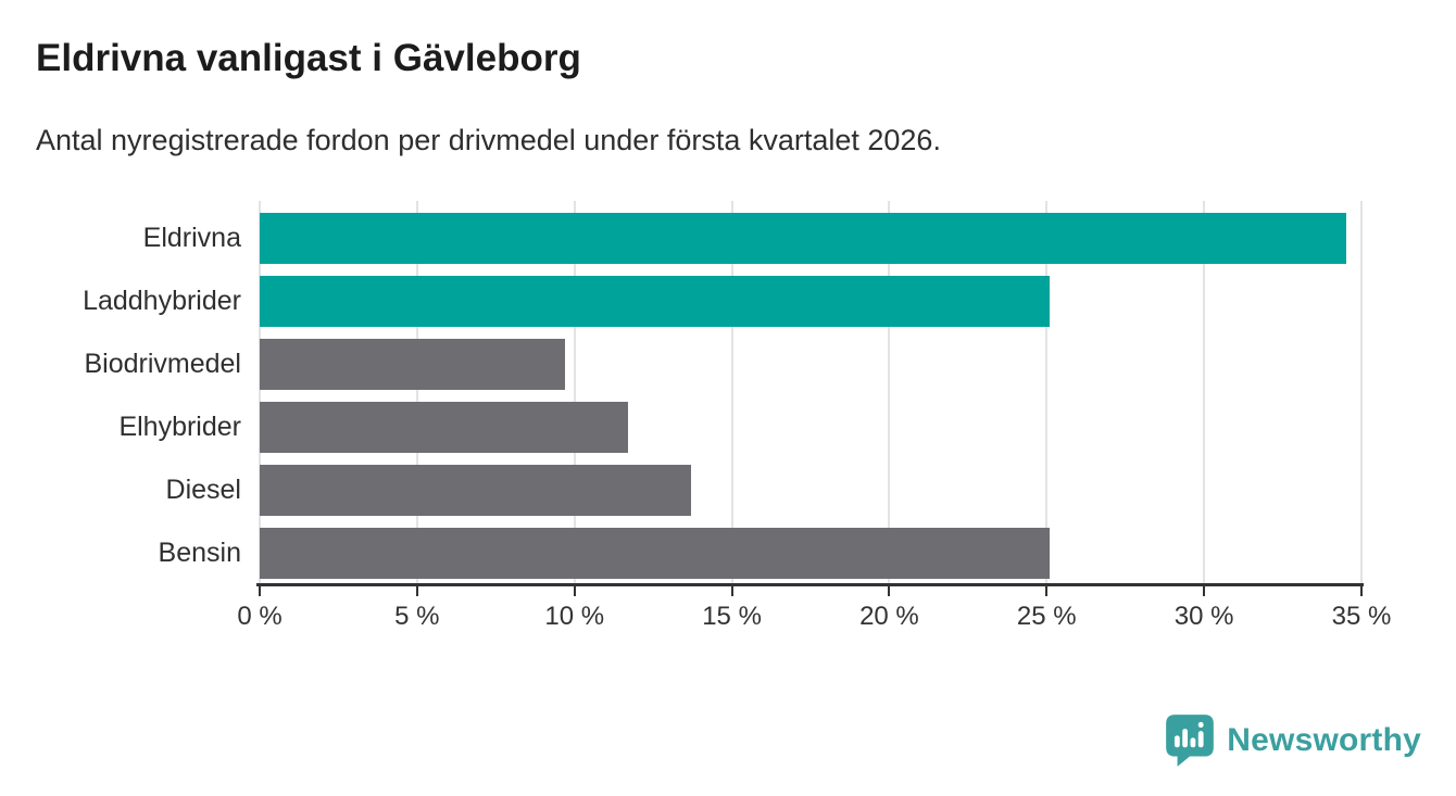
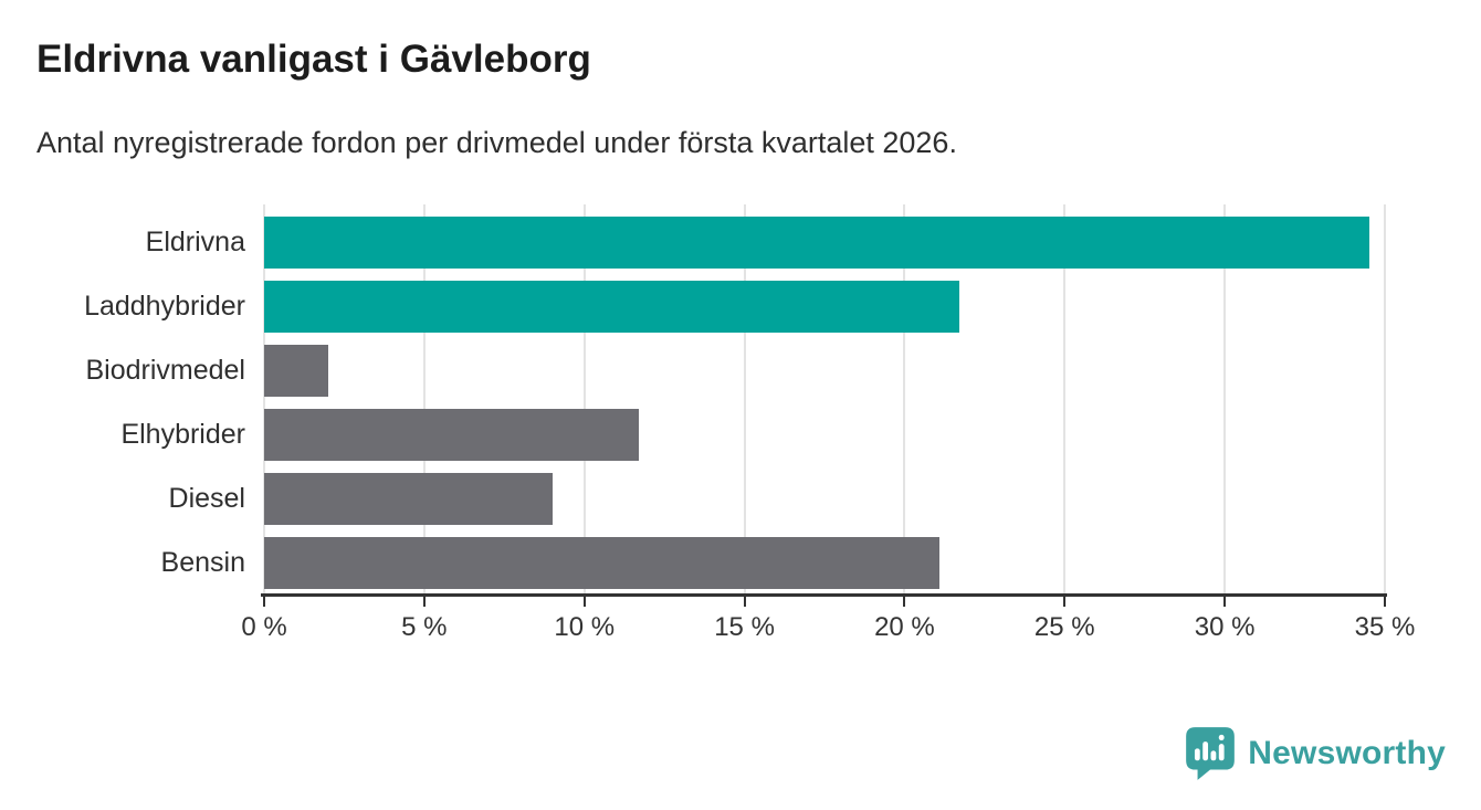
Laddhybrider: 25.1% -> 21.7%
Biodrivmedel: 9.7% -> 2.0%
Diesel: 13.7% -> 9.0%
Bensin: 25.1% -> 21.1%
